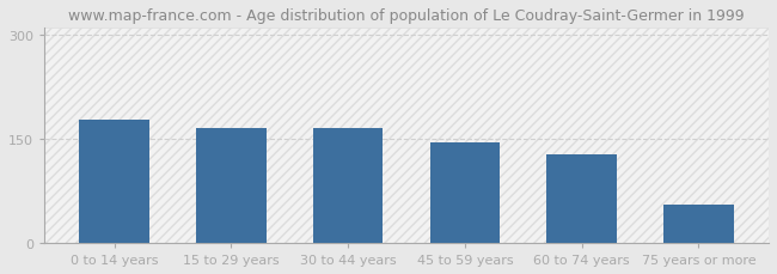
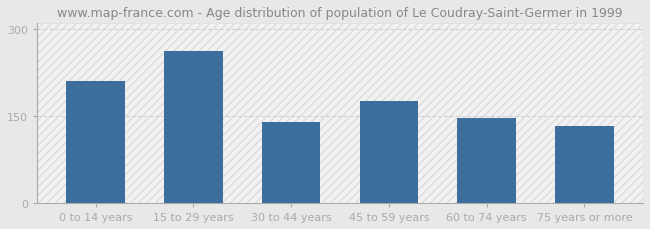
0 to 14 years: 178 -> 210
15 to 29 years: 165 -> 262
30 to 44 years: 166 -> 140
45 to 59 years: 144 -> 176
60 to 74 years: 128 -> 146
75 years or more: 55 -> 132
